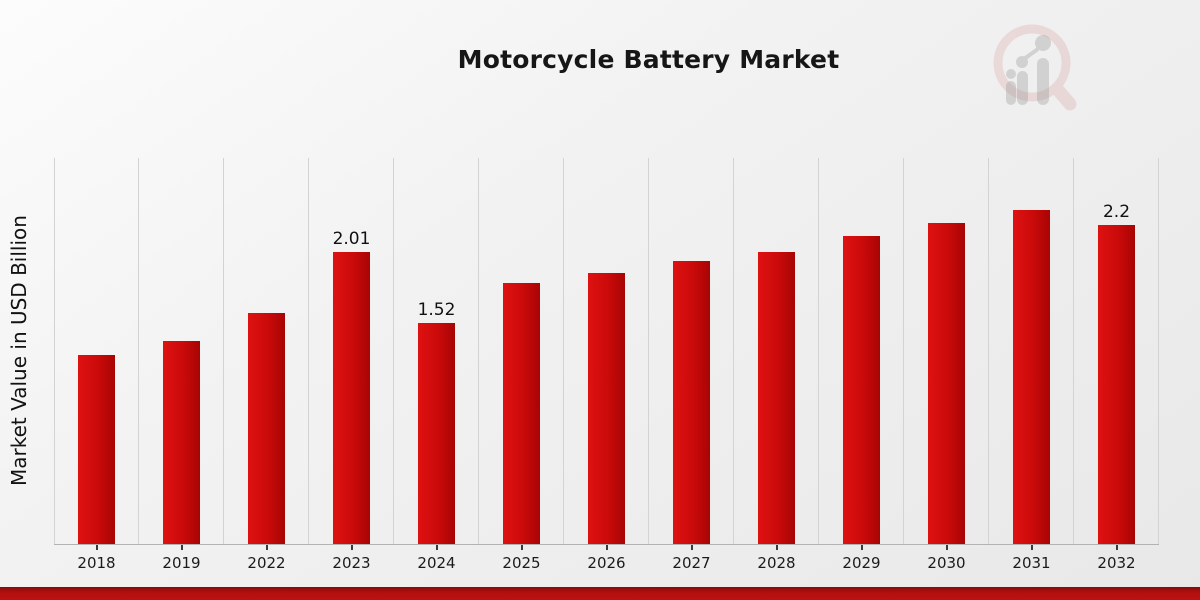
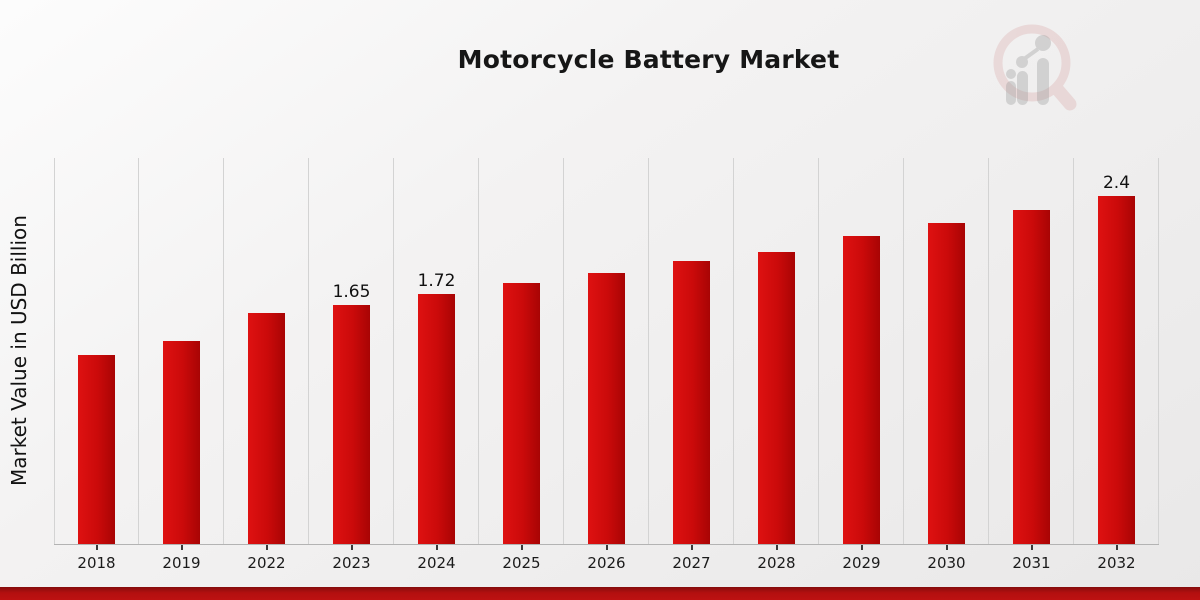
2023: 2.01 -> 1.65
2024: 1.52 -> 1.72
2032: 2.2 -> 2.4
